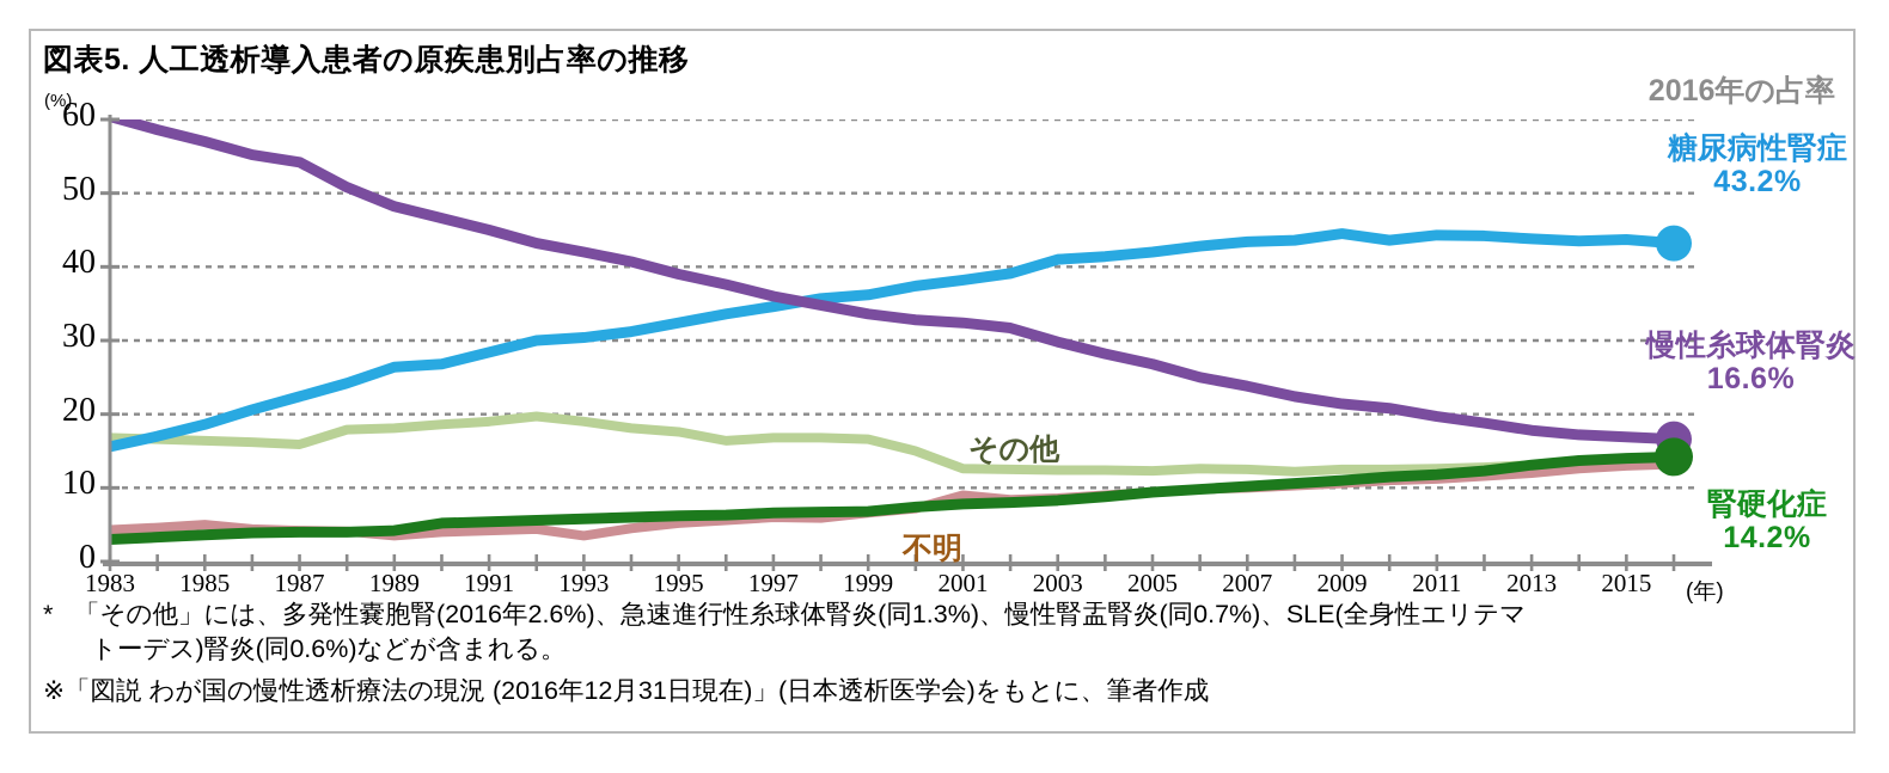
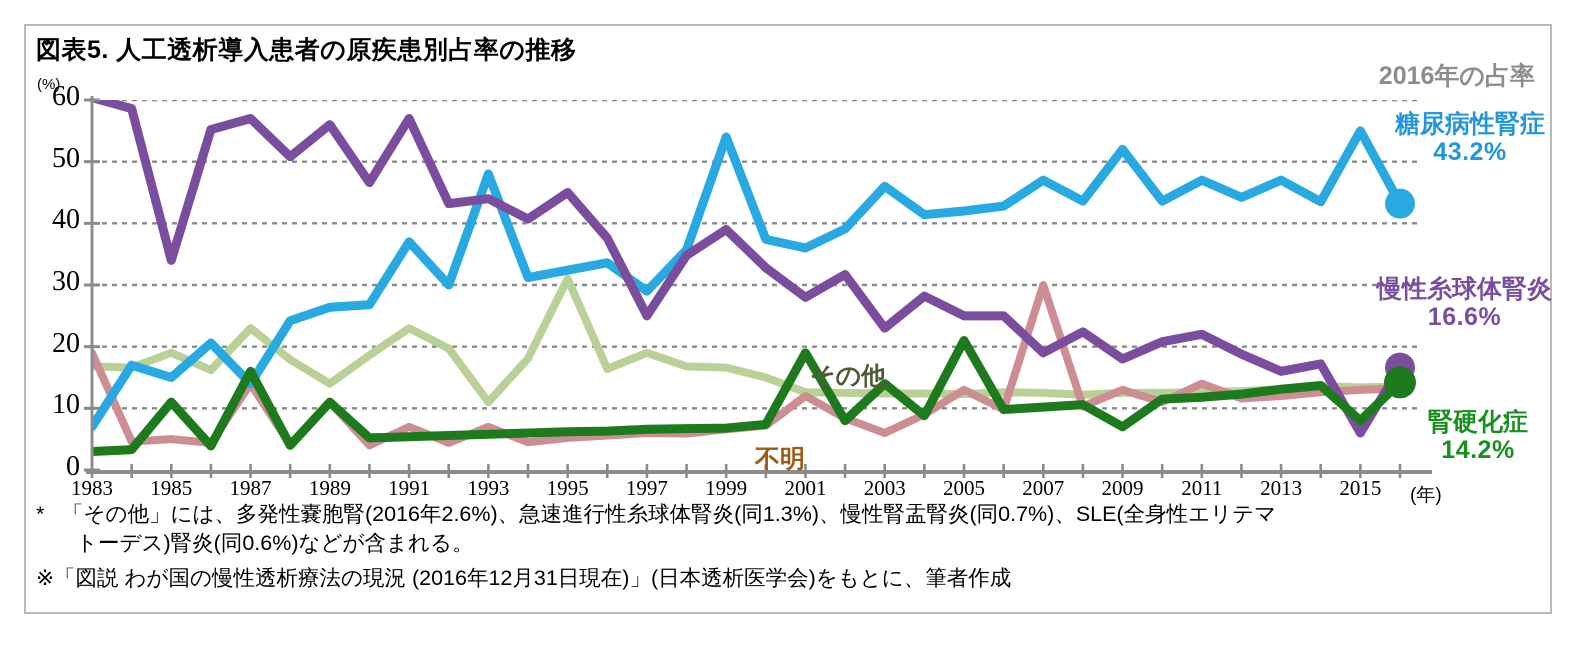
糖尿病性腎症/1983: 16 -> 7
不明/1983: 4 -> 19
慢性糸球体腎炎/1985: 57 -> 34
糖尿病性腎症/1985: 19 -> 15
その他/1985: 16 -> 19
腎硬化症/1985: 4 -> 11
慢性糸球体腎炎/1987: 54 -> 57
糖尿病性腎症/1987: 22 -> 14
その他/1987: 16 -> 23
腎硬化症/1987: 4 -> 16
不明/1987: 4 -> 14
慢性糸球体腎炎/1989: 48 -> 56
その他/1989: 18 -> 14
腎硬化症/1989: 4 -> 11
不明/1989: 4 -> 11
慢性糸球体腎炎/1991: 45 -> 57
糖尿病性腎症/1991: 28 -> 37
その他/1991: 19 -> 23
不明/1991: 4 -> 7
慢性糸球体腎炎/1993: 42 -> 44
糖尿病性腎症/1993: 30 -> 48
その他/1993: 19 -> 11
不明/1993: 4 -> 7
慢性糸球体腎炎/1995: 39 -> 45
その他/1995: 18 -> 31
慢性糸球体腎炎/1997: 36 -> 25
糖尿病性腎症/1997: 35 -> 29
その他/1997: 17 -> 19
慢性糸球体腎炎/1999: 34 -> 39
糖尿病性腎症/1999: 36 -> 54
慢性糸球体腎炎/2001: 32 -> 28
糖尿病性腎症/2001: 38 -> 36
腎硬化症/2001: 8 -> 19
不明/2001: 9 -> 12
慢性糸球体腎炎/2003: 30 -> 23
糖尿病性腎症/2003: 41 -> 46
腎硬化症/2003: 8 -> 14
不明/2003: 9 -> 6
慢性糸球体腎炎/2005: 27 -> 25
腎硬化症/2005: 9 -> 21
不明/2005: 9 -> 13
慢性糸球体腎炎/2007: 24 -> 19
糖尿病性腎症/2007: 43 -> 47
不明/2007: 10 -> 30
慢性糸球体腎炎/2009: 21 -> 18
糖尿病性腎症/2009: 44 -> 52
腎硬化症/2009: 11 -> 7
不明/2009: 11 -> 13
慢性糸球体腎炎/2011: 20 -> 22
糖尿病性腎症/2011: 44 -> 47
不明/2011: 11 -> 14
慢性糸球体腎炎/2013: 18 -> 16
糖尿病性腎症/2013: 44 -> 47
慢性糸球体腎炎/2015: 17 -> 6
糖尿病性腎症/2015: 44 -> 55
腎硬化症/2015: 14 -> 8
